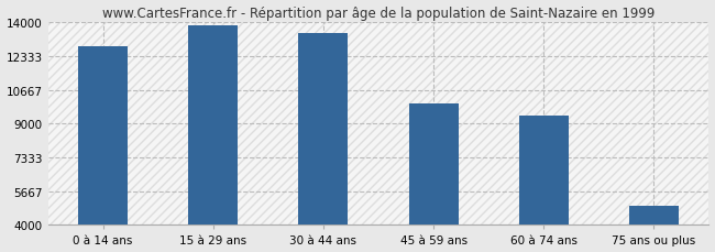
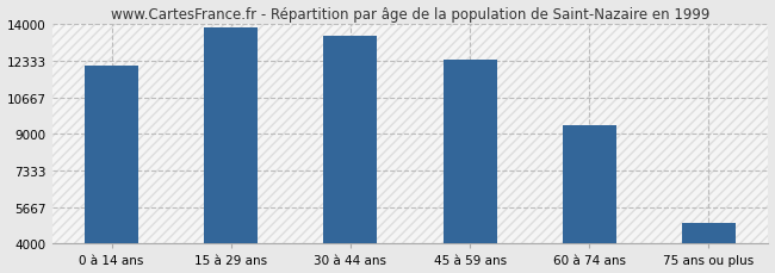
0 à 14 ans: 12800 -> 12100
45 à 59 ans: 10000 -> 12400
